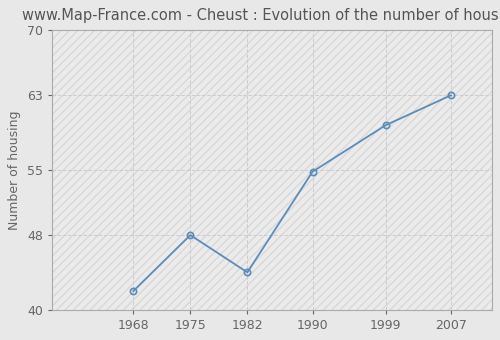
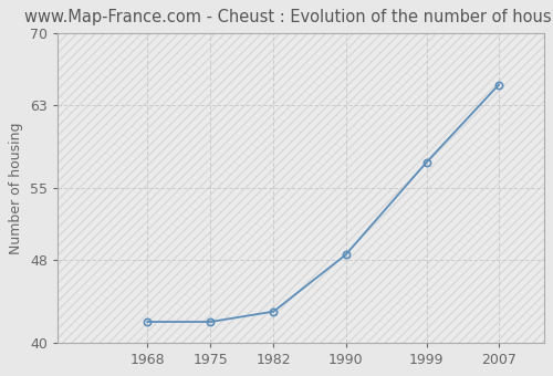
1975: 48.0 -> 42.0
1982: 44.0 -> 43.0
1990: 54.8 -> 48.5
1999: 59.8 -> 57.5
2007: 63.0 -> 65.0
